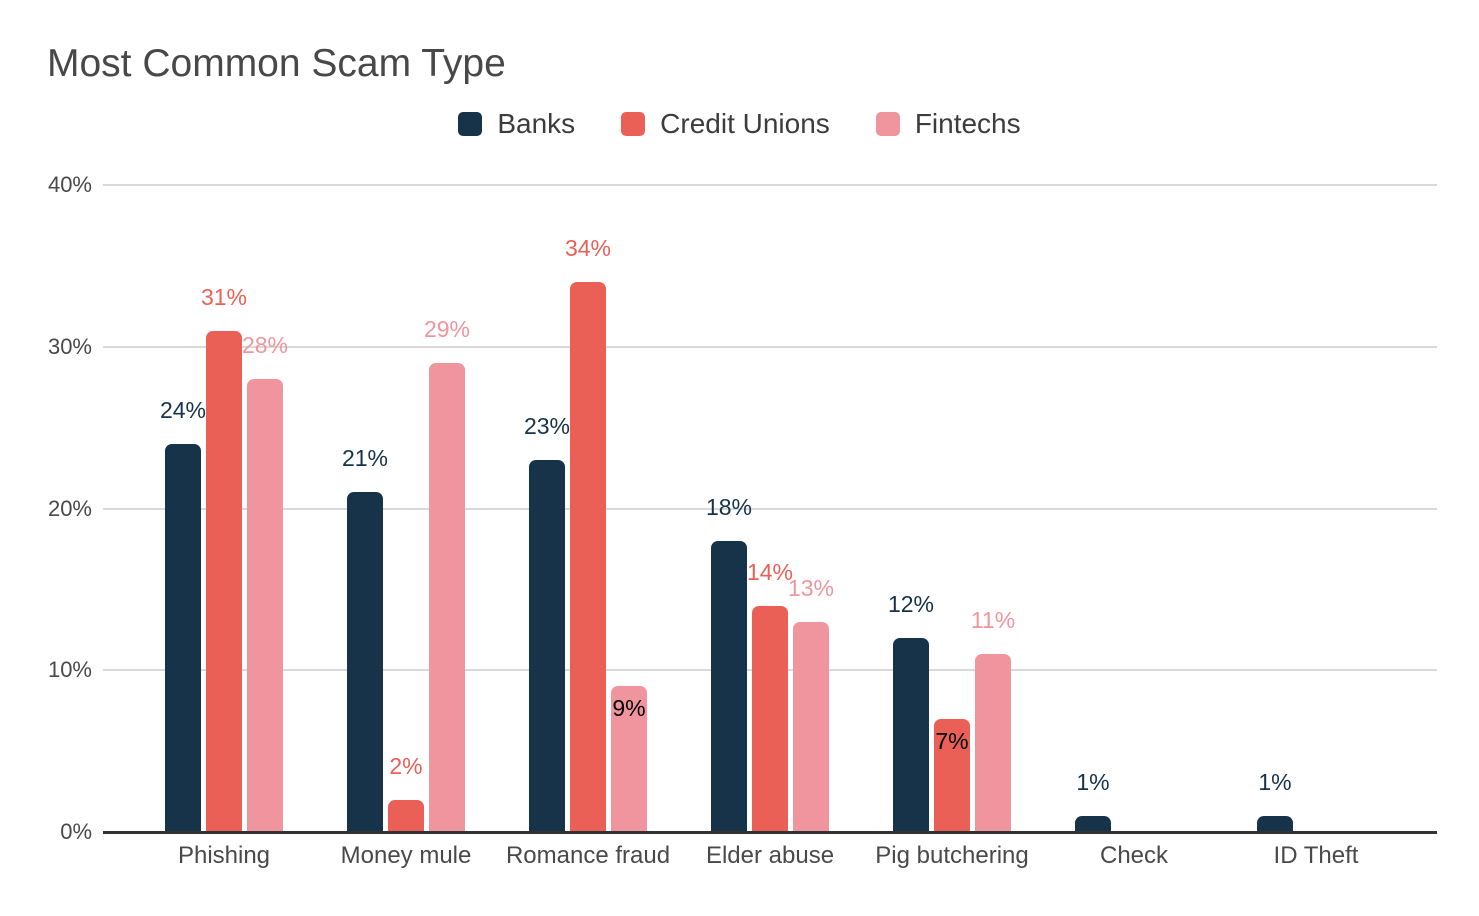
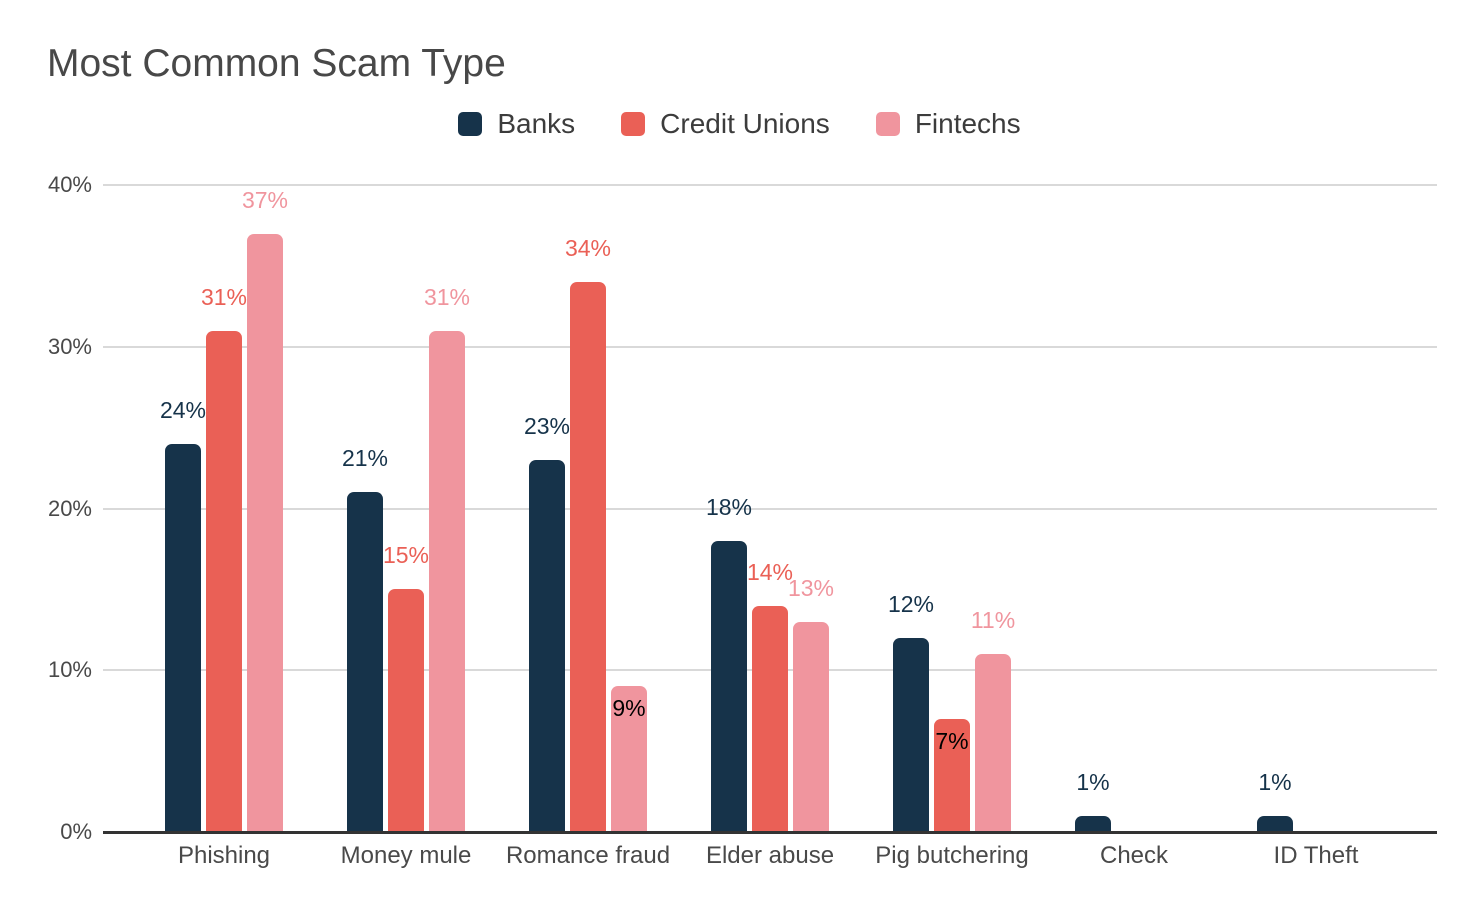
Fintechs/Phishing: 28% -> 37%
Credit Unions/Money mule: 2% -> 15%
Fintechs/Money mule: 29% -> 31%
